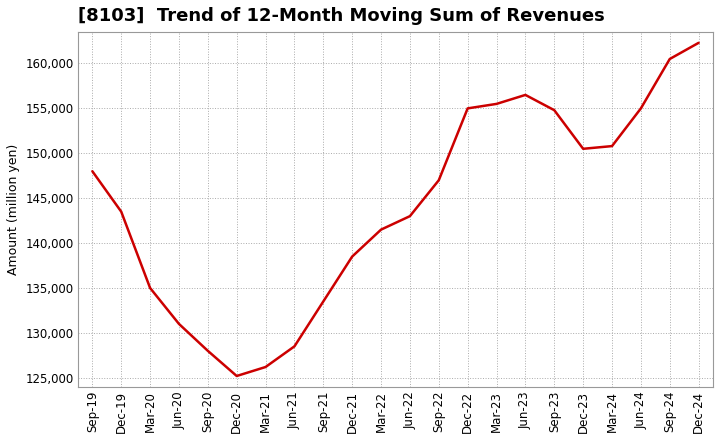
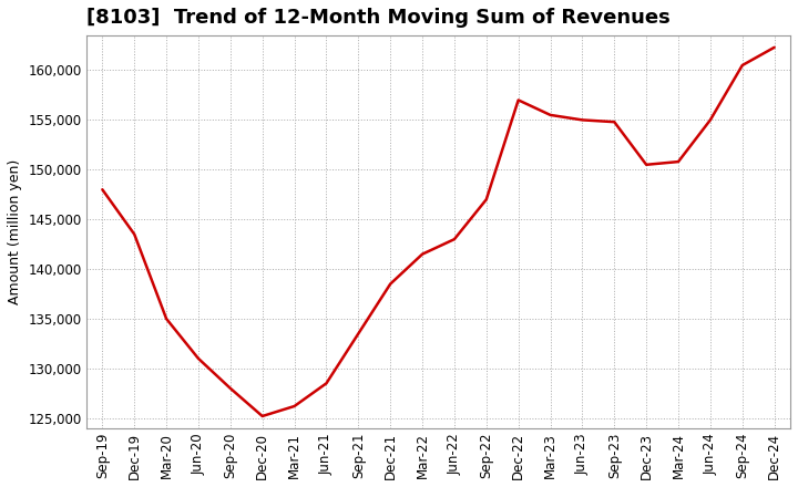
Dec-22: 155,000 -> 157,000
Jun-23: 156,500 -> 155,000
